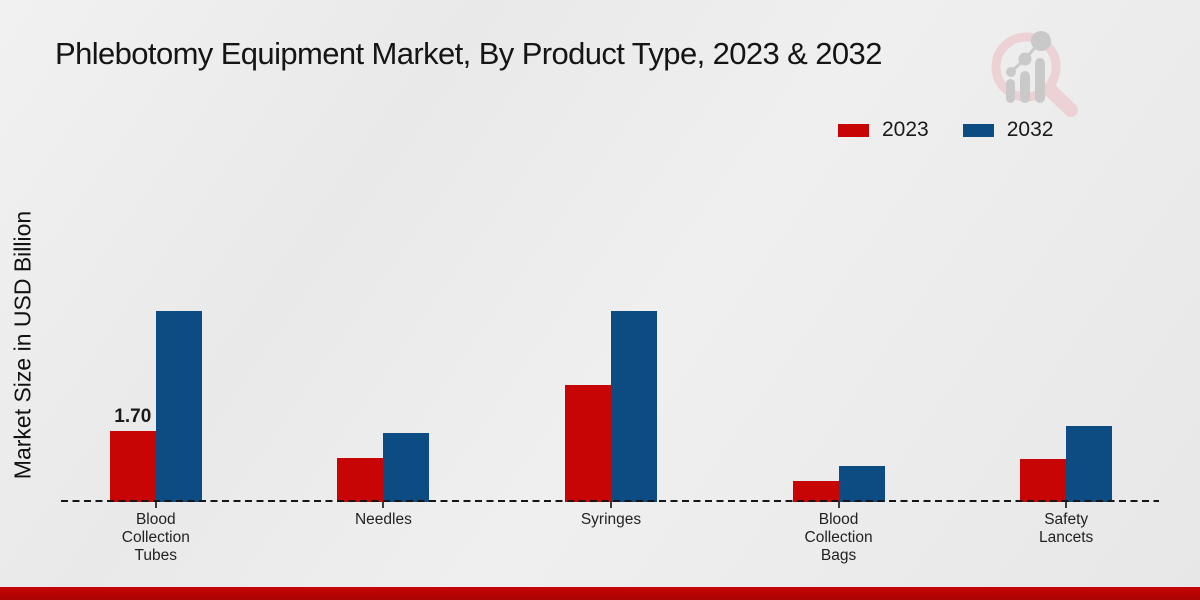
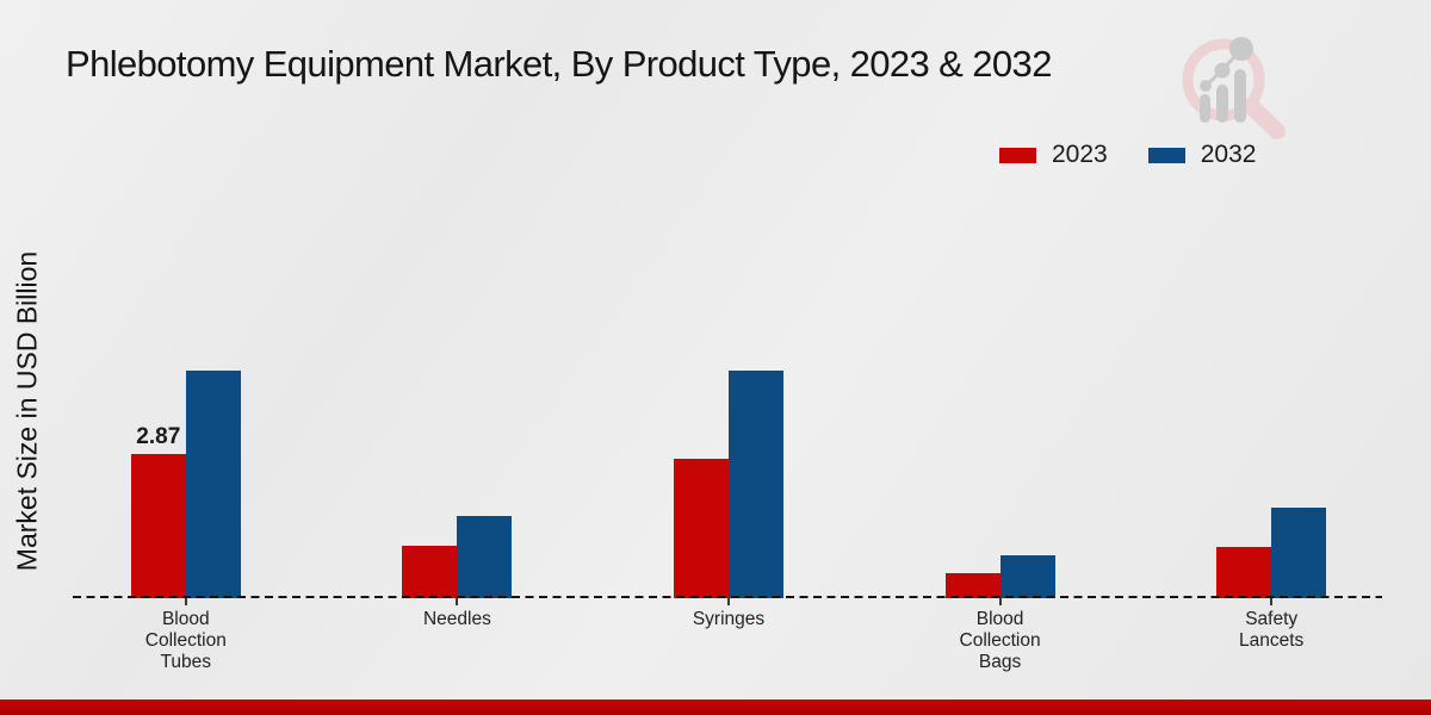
2023/Blood Collection Tubes: 1.70 -> 2.87
